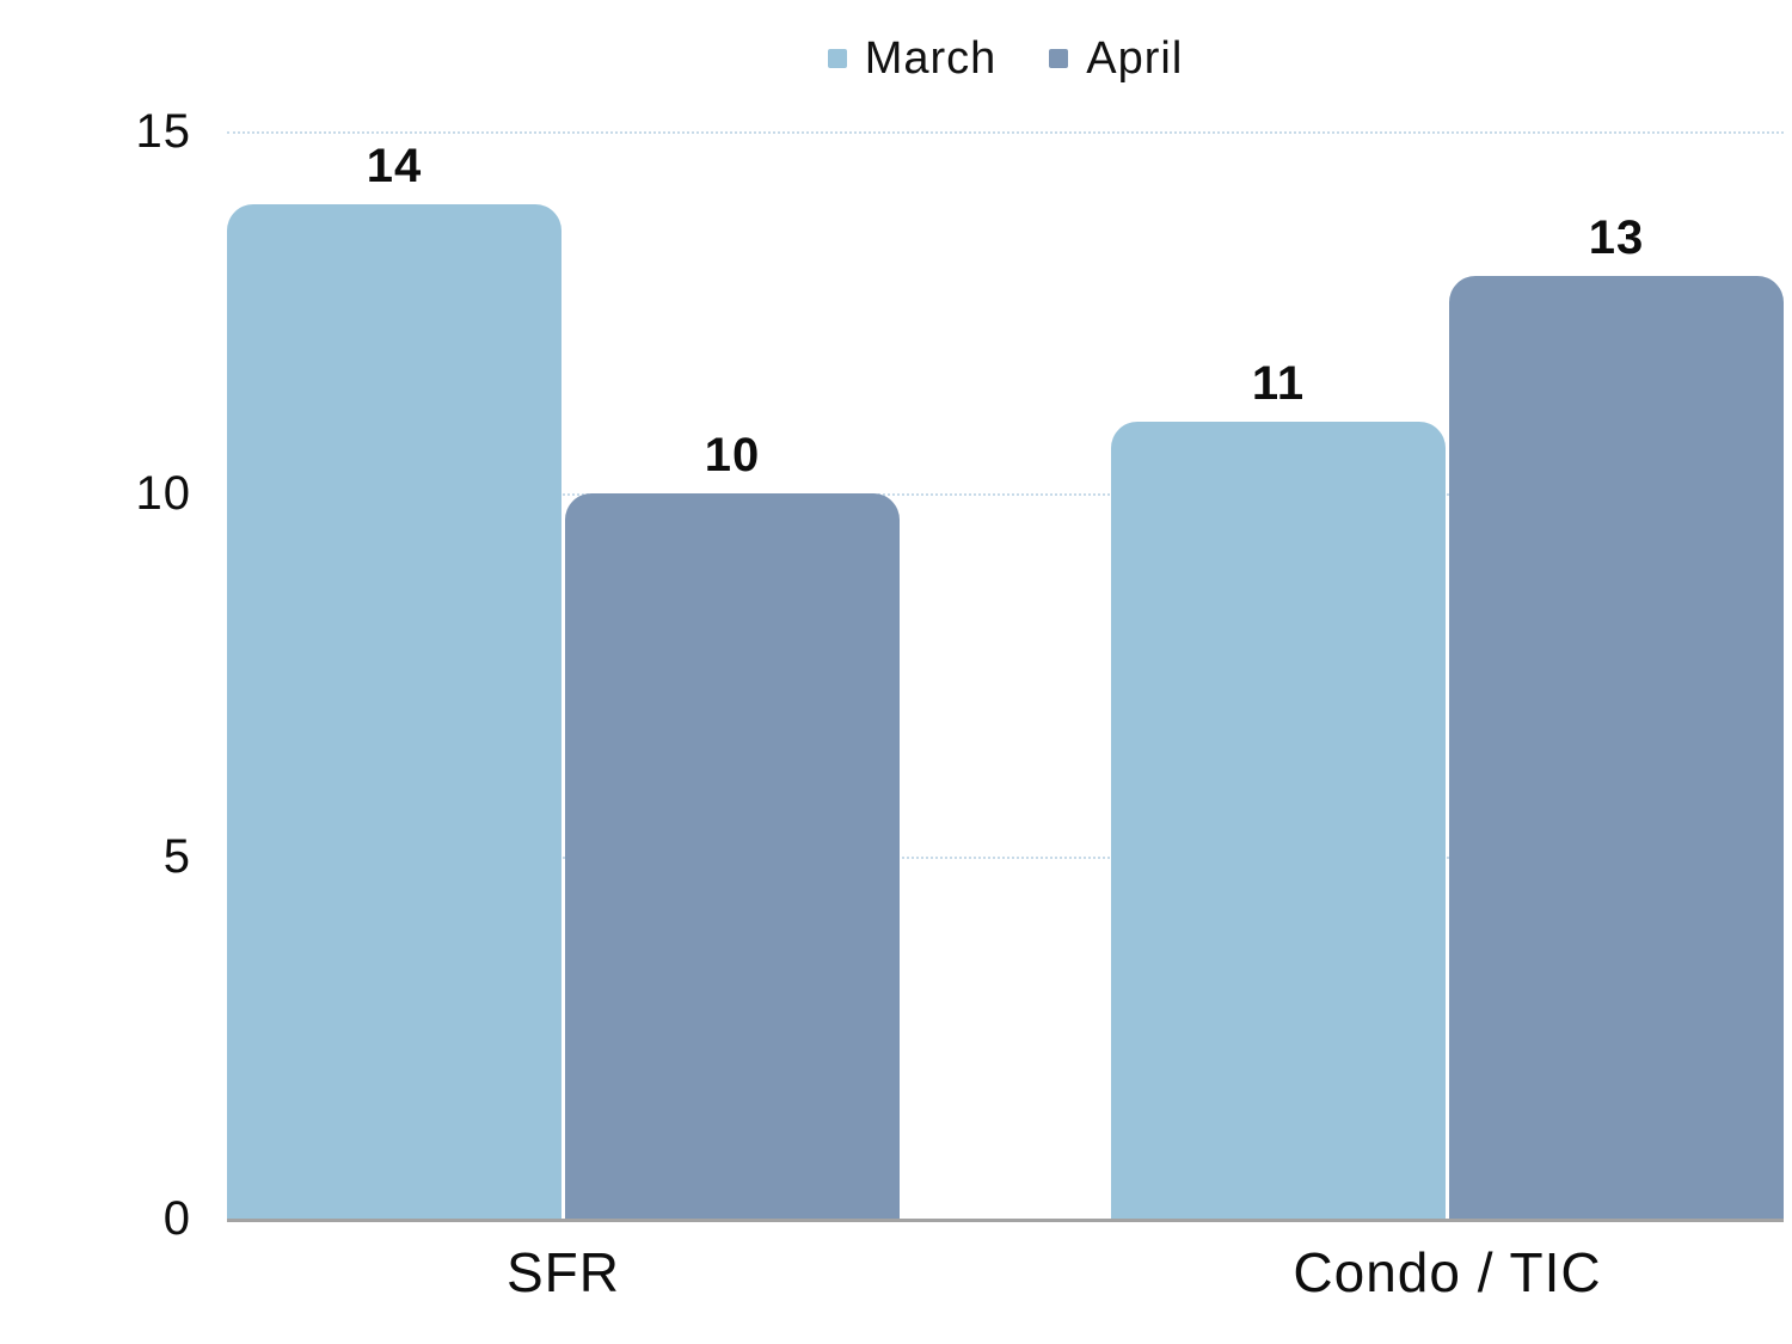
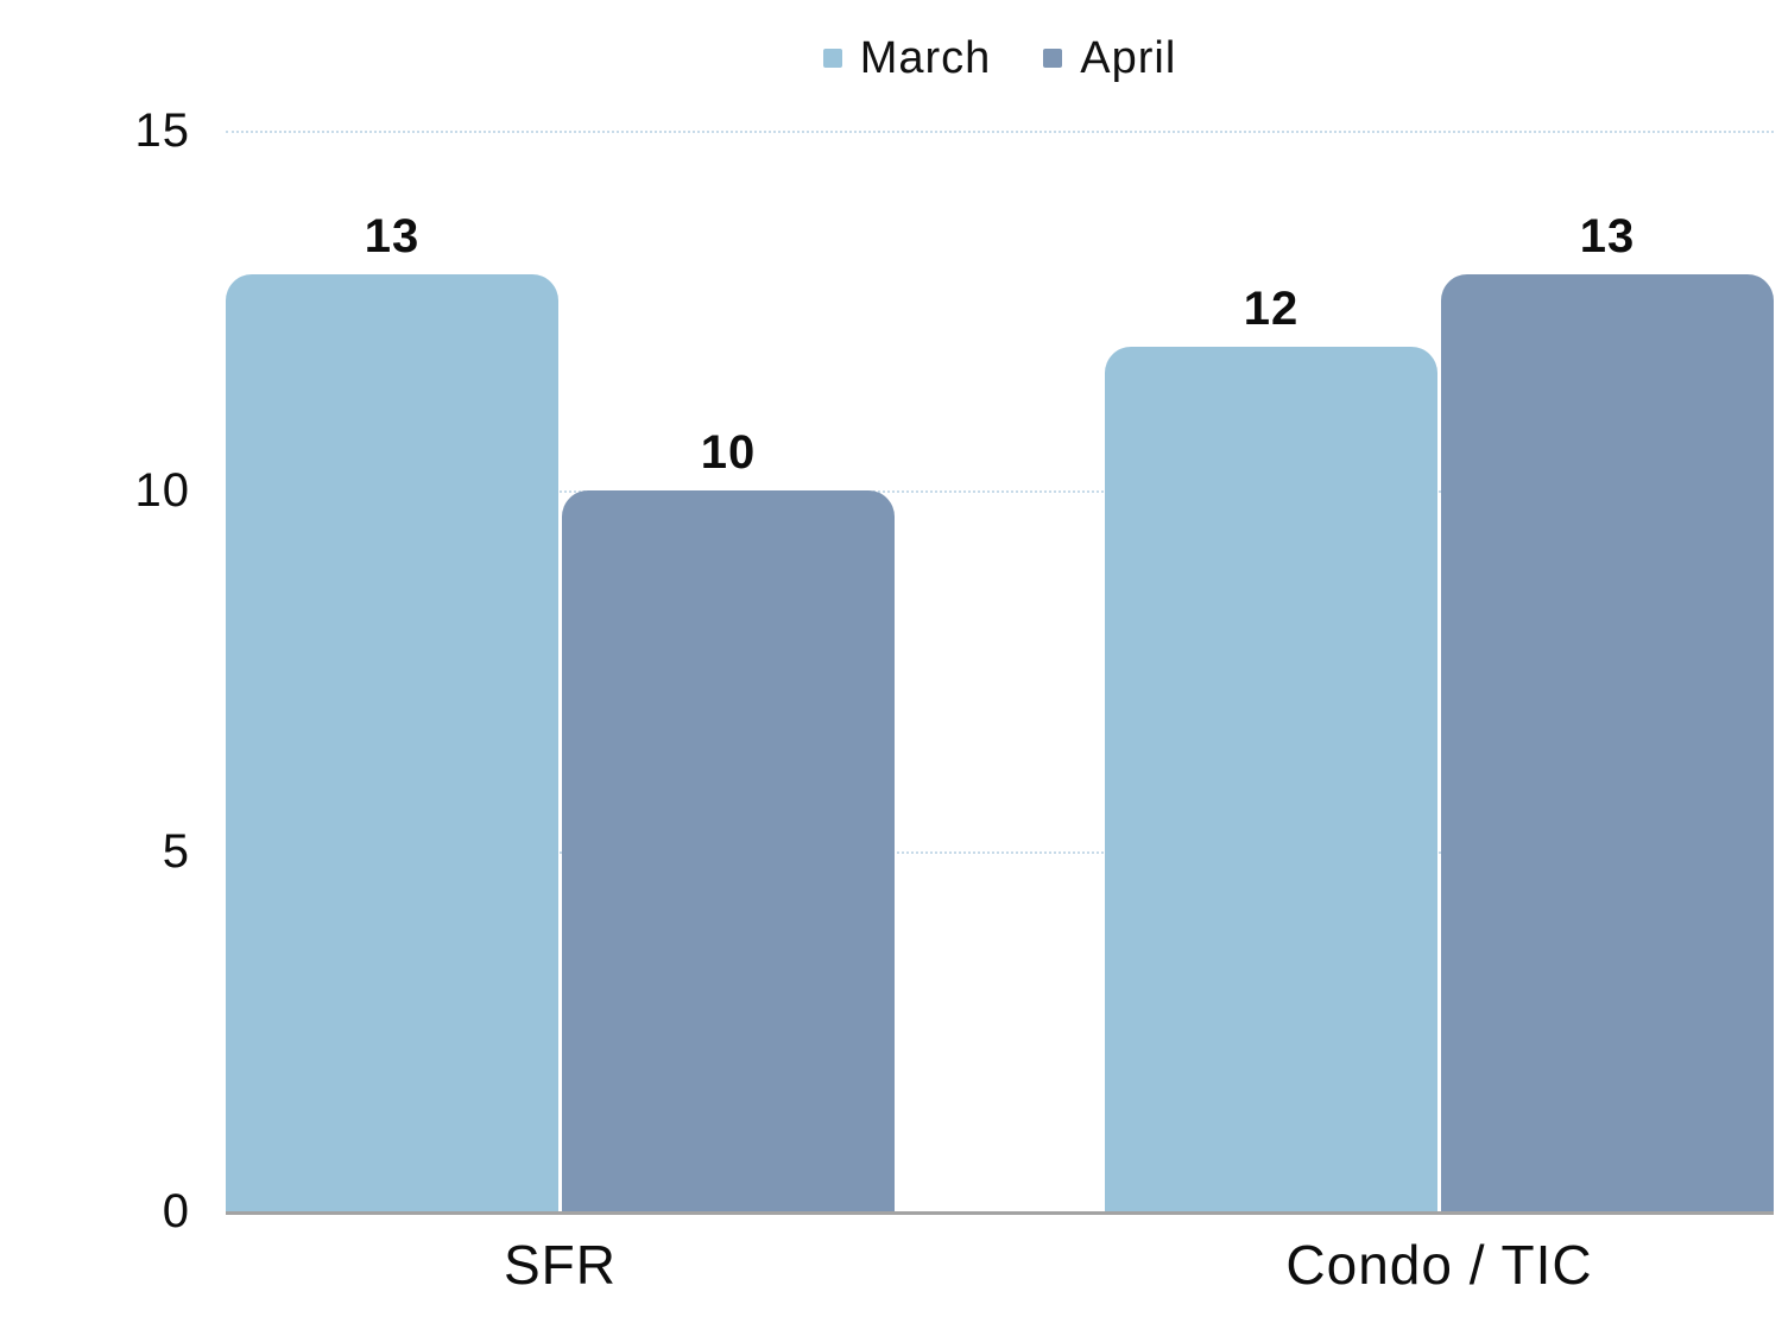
March/SFR: 14 -> 13
March/Condo / TIC: 11 -> 12
